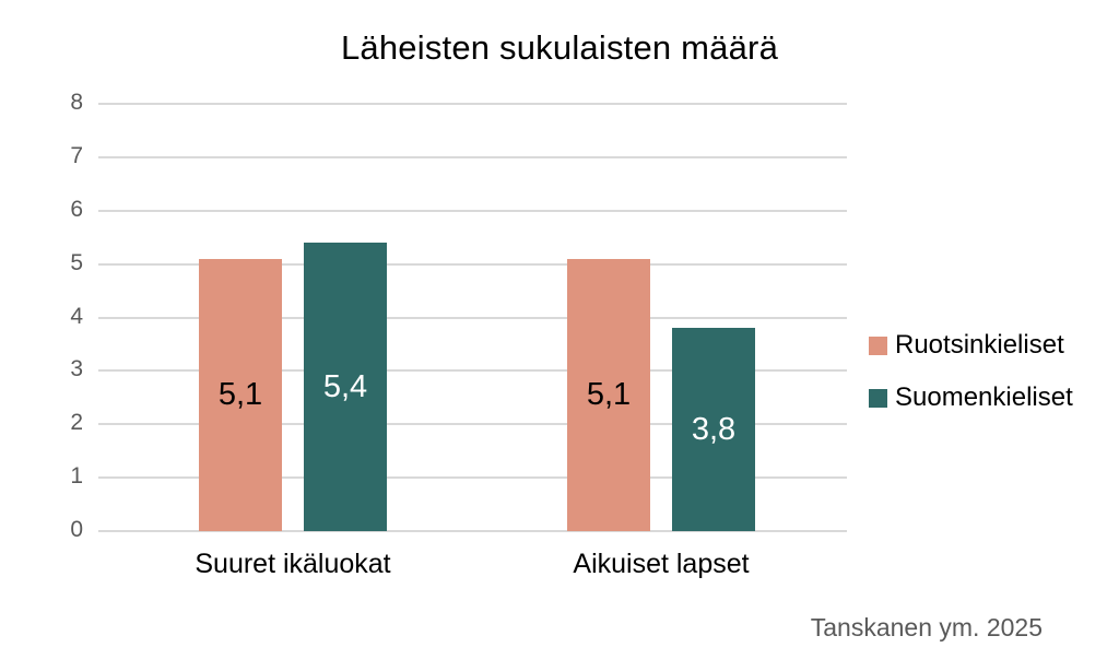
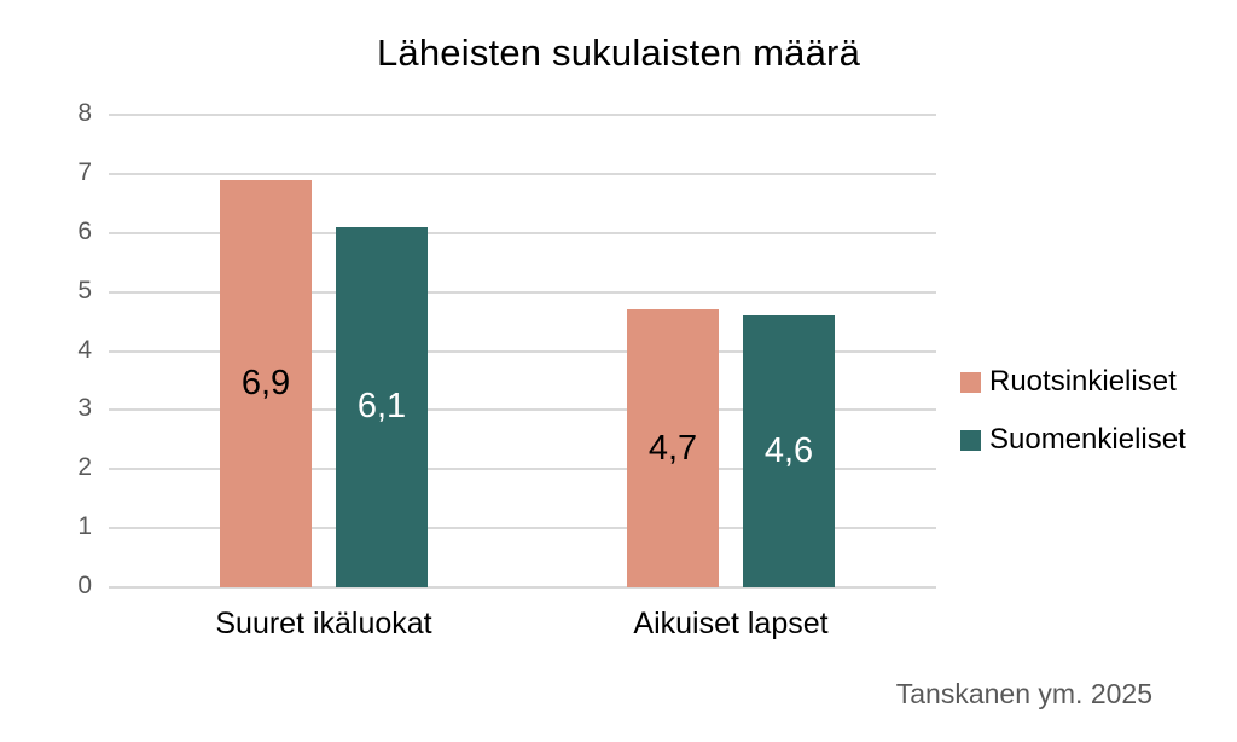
Ruotsinkieliset/Suuret ikäluokat: 5,1 -> 6,9
Suomenkieliset/Suuret ikäluokat: 5,4 -> 6,1
Ruotsinkieliset/Aikuiset lapset: 5,1 -> 4,7
Suomenkieliset/Aikuiset lapset: 3,8 -> 4,6
